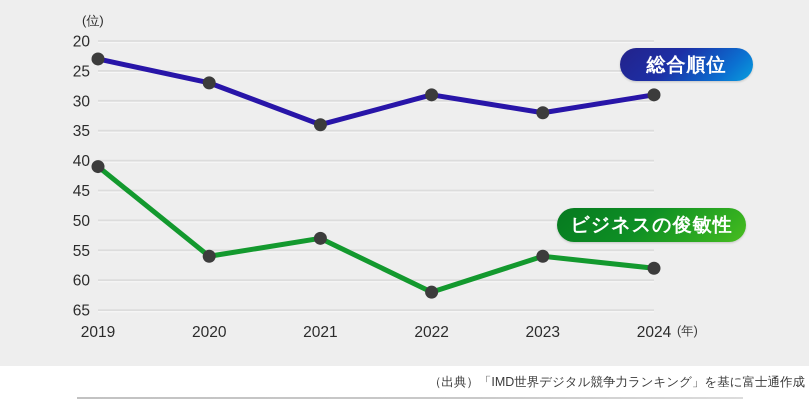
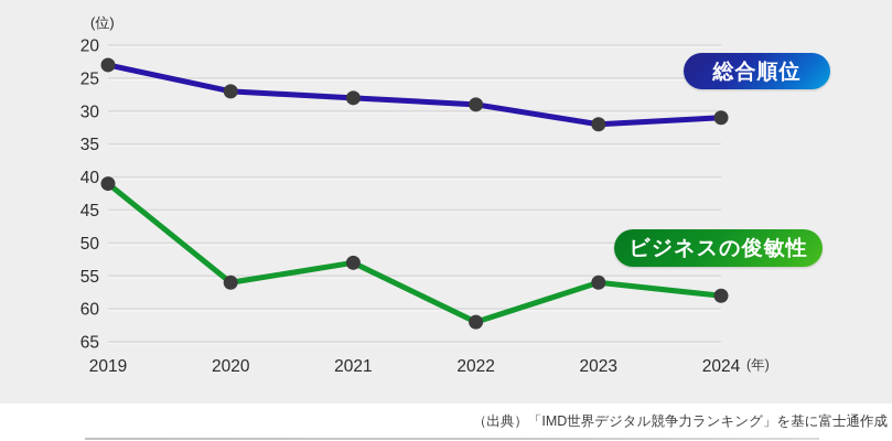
総合順位/2021: 34 -> 28
総合順位/2024: 29 -> 31
